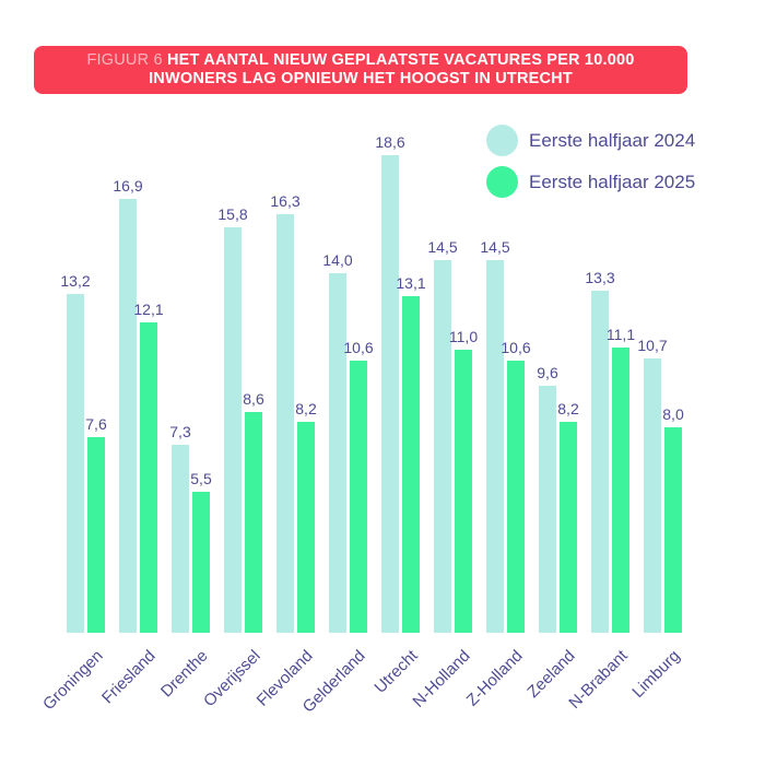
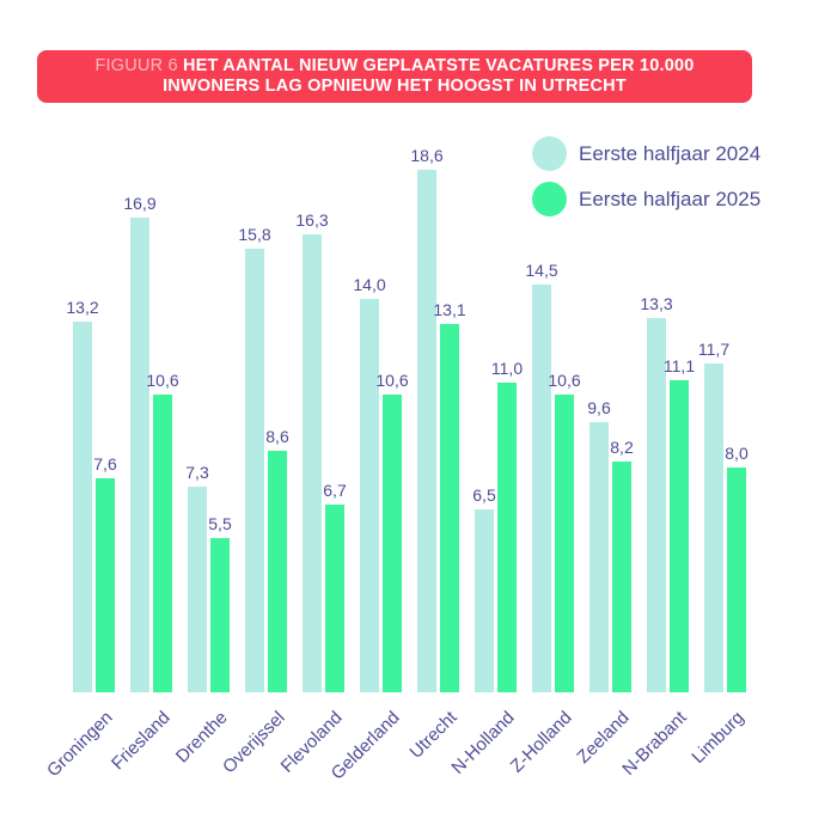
Eerste halfjaar 2025/Friesland: 12,1 -> 10,6
Eerste halfjaar 2025/Flevoland: 8,2 -> 6,7
Eerste halfjaar 2024/N-Holland: 14,5 -> 6,5
Eerste halfjaar 2024/Limburg: 10,7 -> 11,7
